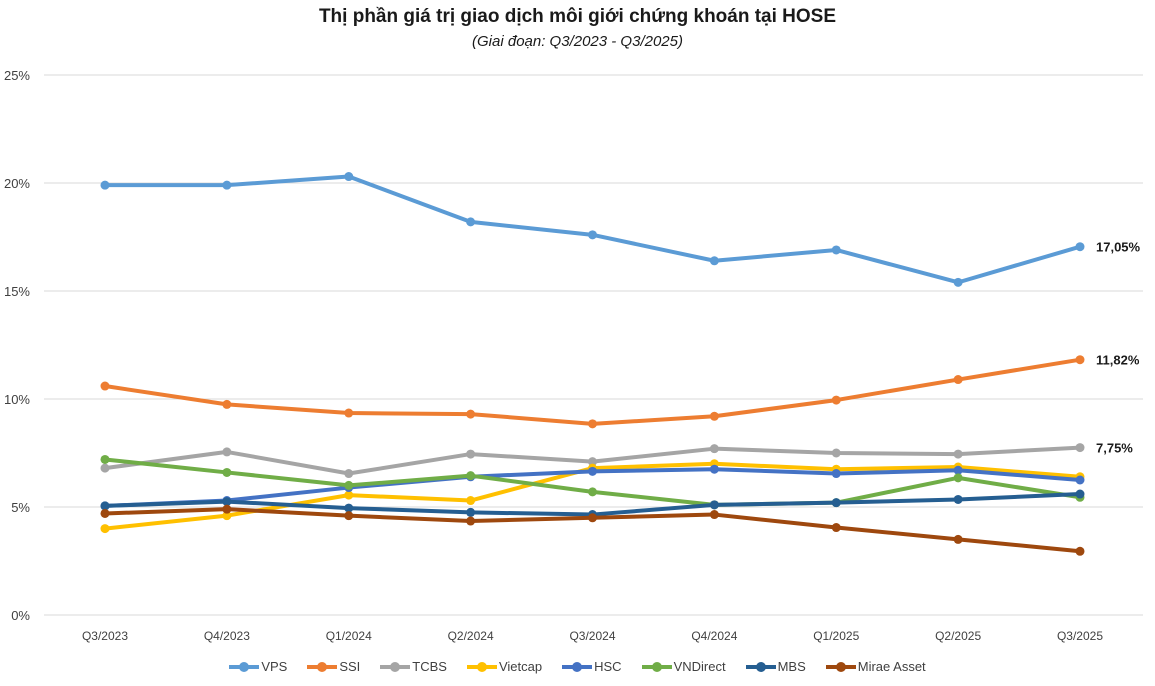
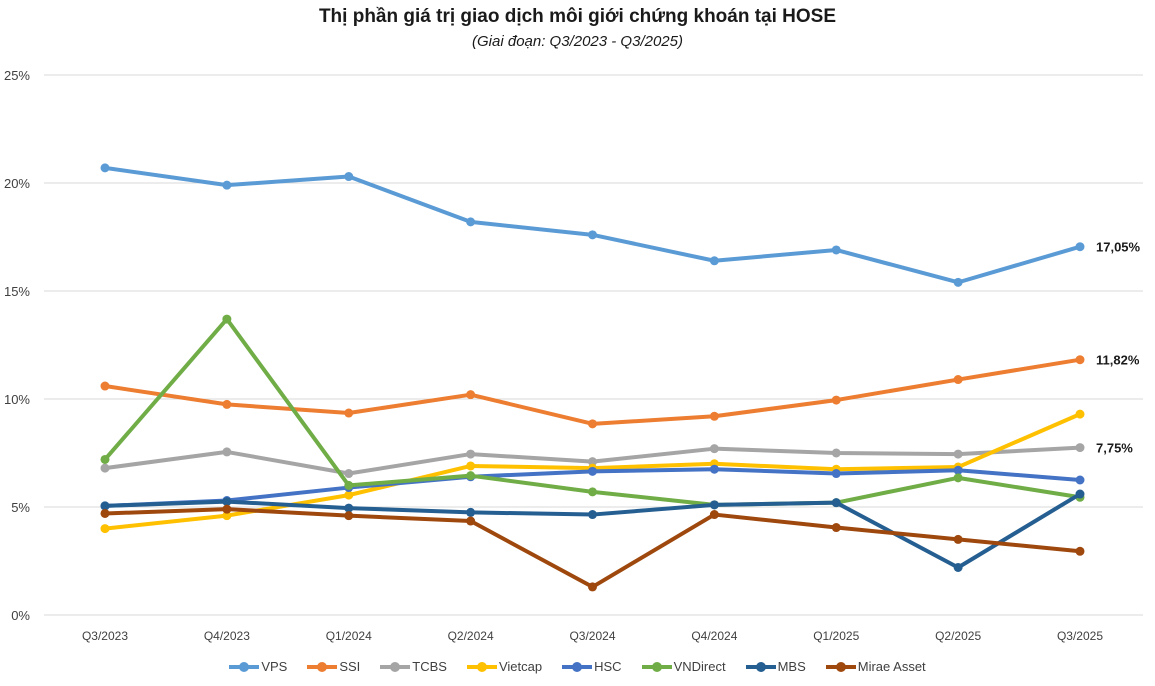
VPS/Q3/2023: 19.9% -> 20.7%
VNDirect/Q4/2023: 6.6% -> 13.7%
SSI/Q2/2024: 9.3% -> 10.2%
Vietcap/Q2/2024: 5.3% -> 6.9%
Mirae Asset/Q3/2024: 4.5% -> 1.3%
MBS/Q2/2025: 5.3% -> 2.2%
Vietcap/Q3/2025: 6.4% -> 9.3%
